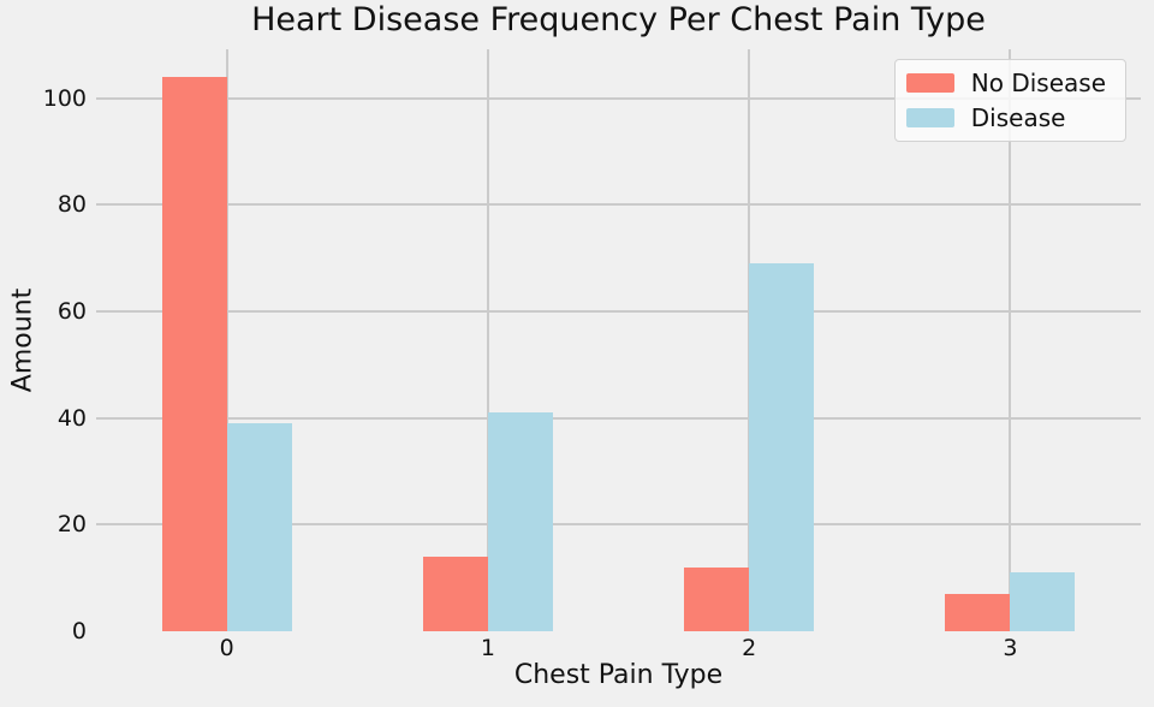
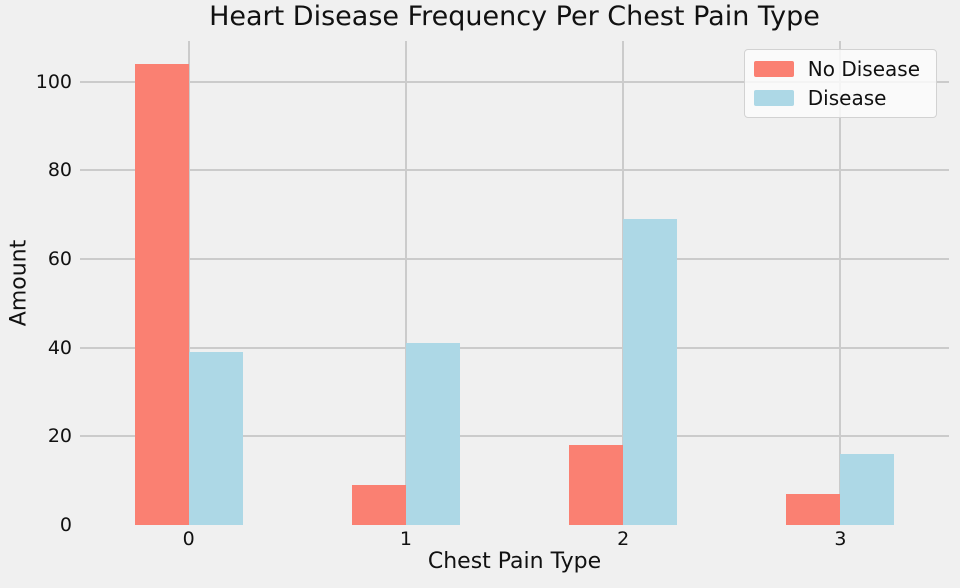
No Disease/1: 14 -> 9
No Disease/2: 12 -> 18
Disease/3: 11 -> 16
